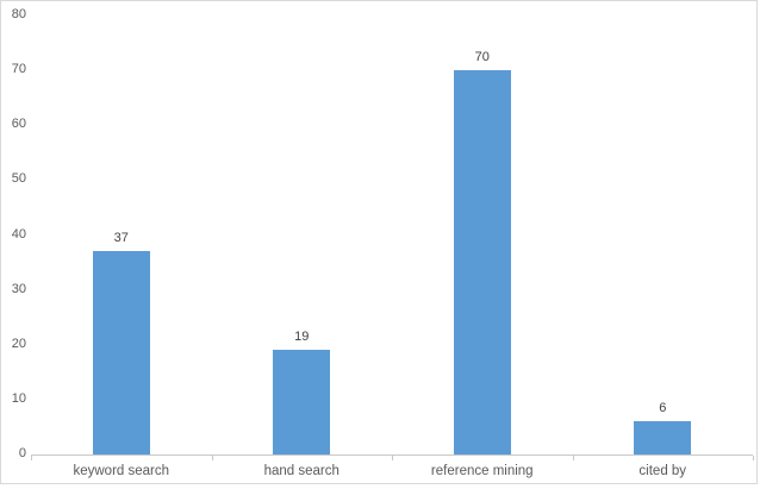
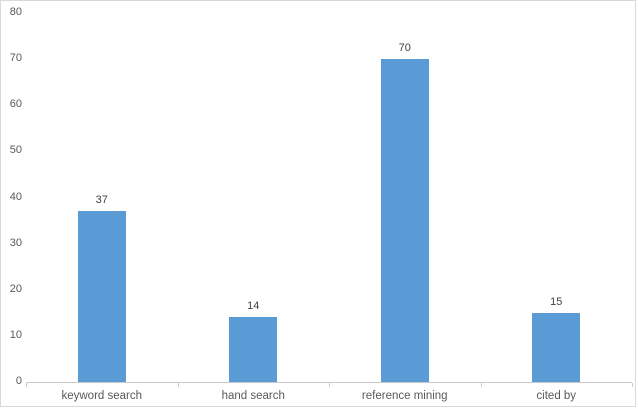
hand search: 19 -> 14
cited by: 6 -> 15
